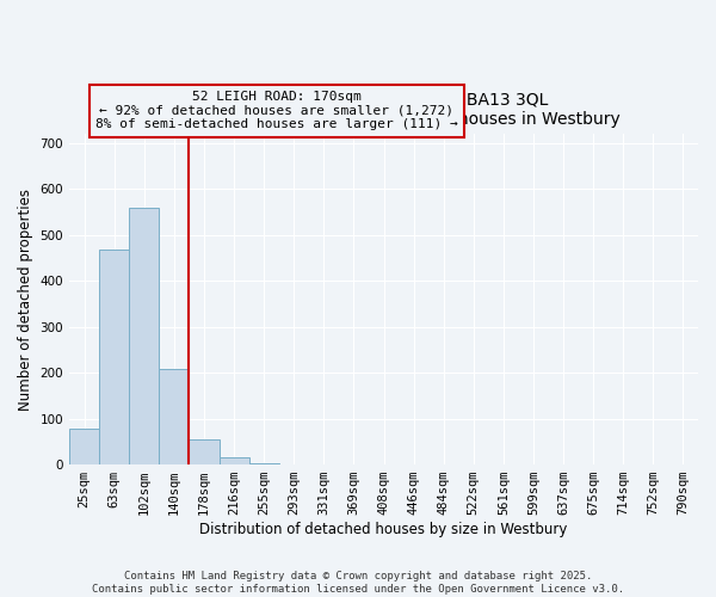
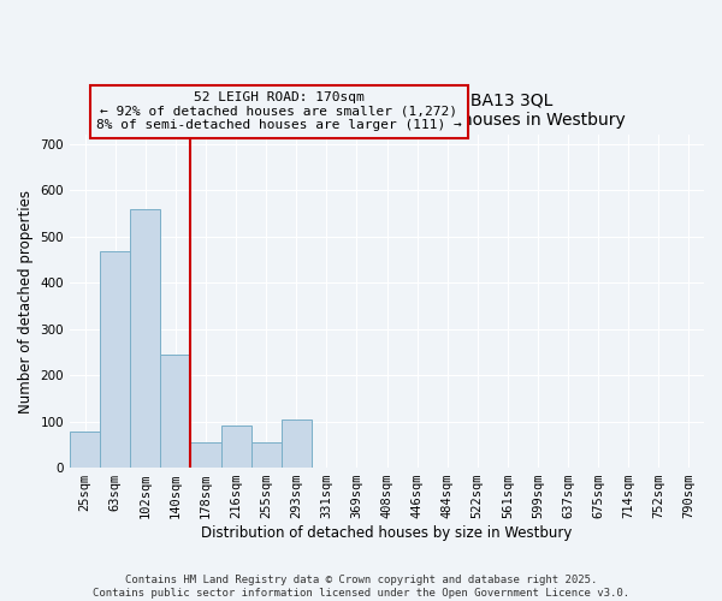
140sqm: 208 -> 245
216sqm: 15 -> 90
255sqm: 4 -> 55
293sqm: 1 -> 105
